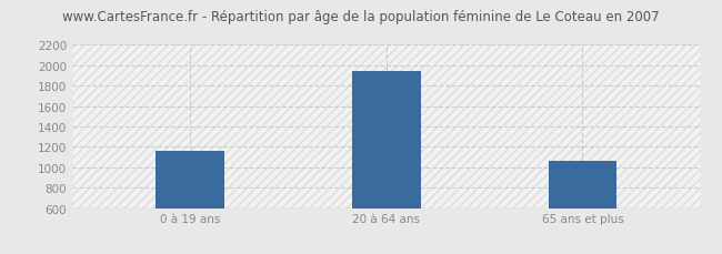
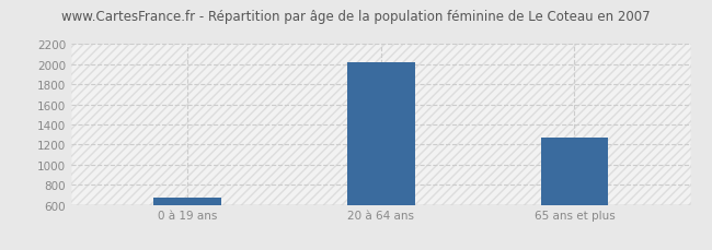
0 à 19 ans: 1160 -> 670
20 à 64 ans: 1940 -> 2020
65 ans et plus: 1060 -> 1270
